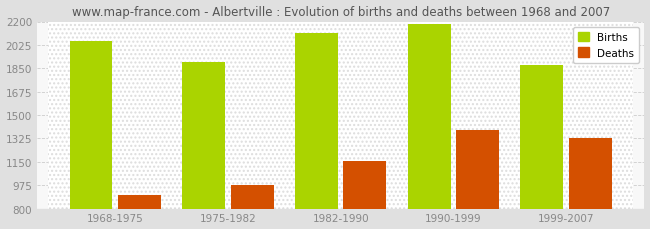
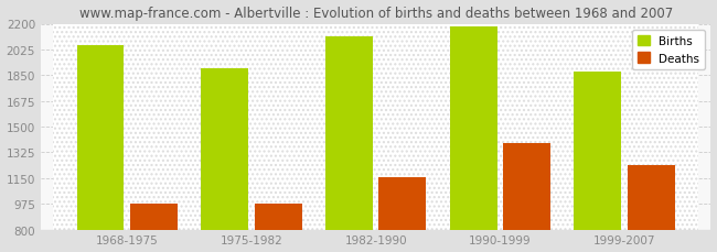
Deaths/1968-1975: 900 -> 980
Deaths/1999-2007: 1320 -> 1240
